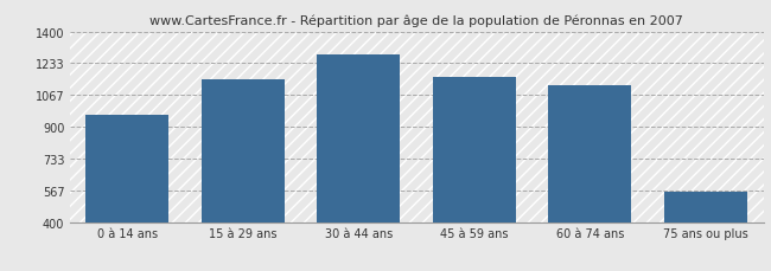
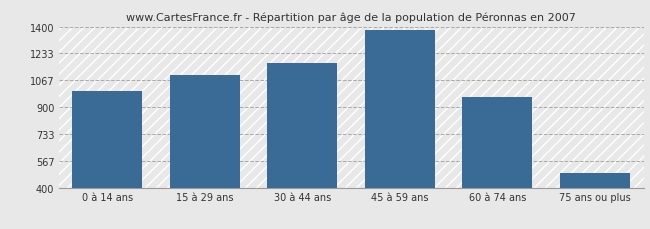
0 à 14 ans: 960 -> 1000
15 à 29 ans: 1150 -> 1100
30 à 44 ans: 1280 -> 1180
45 à 59 ans: 1160 -> 1380
60 à 74 ans: 1120 -> 960
75 ans ou plus: 560 -> 490
